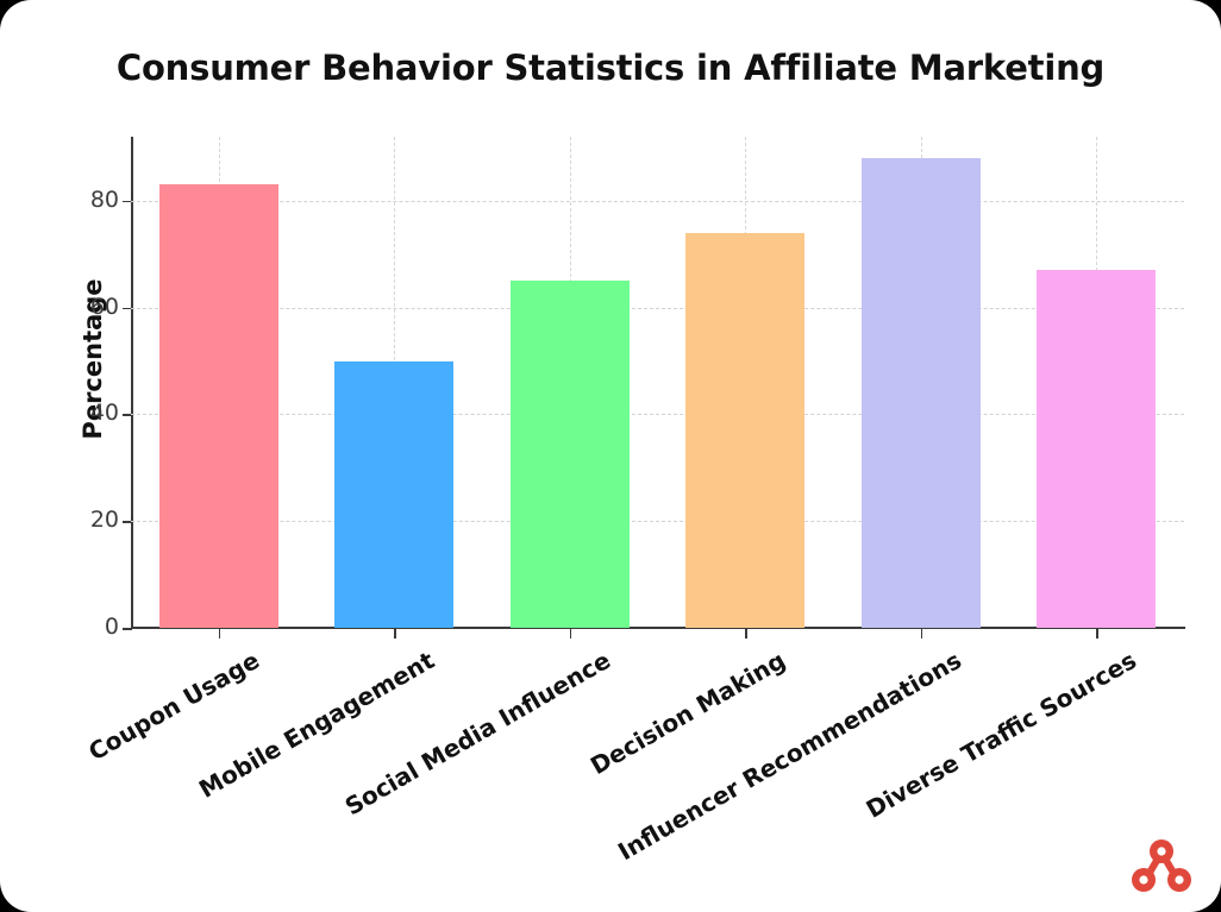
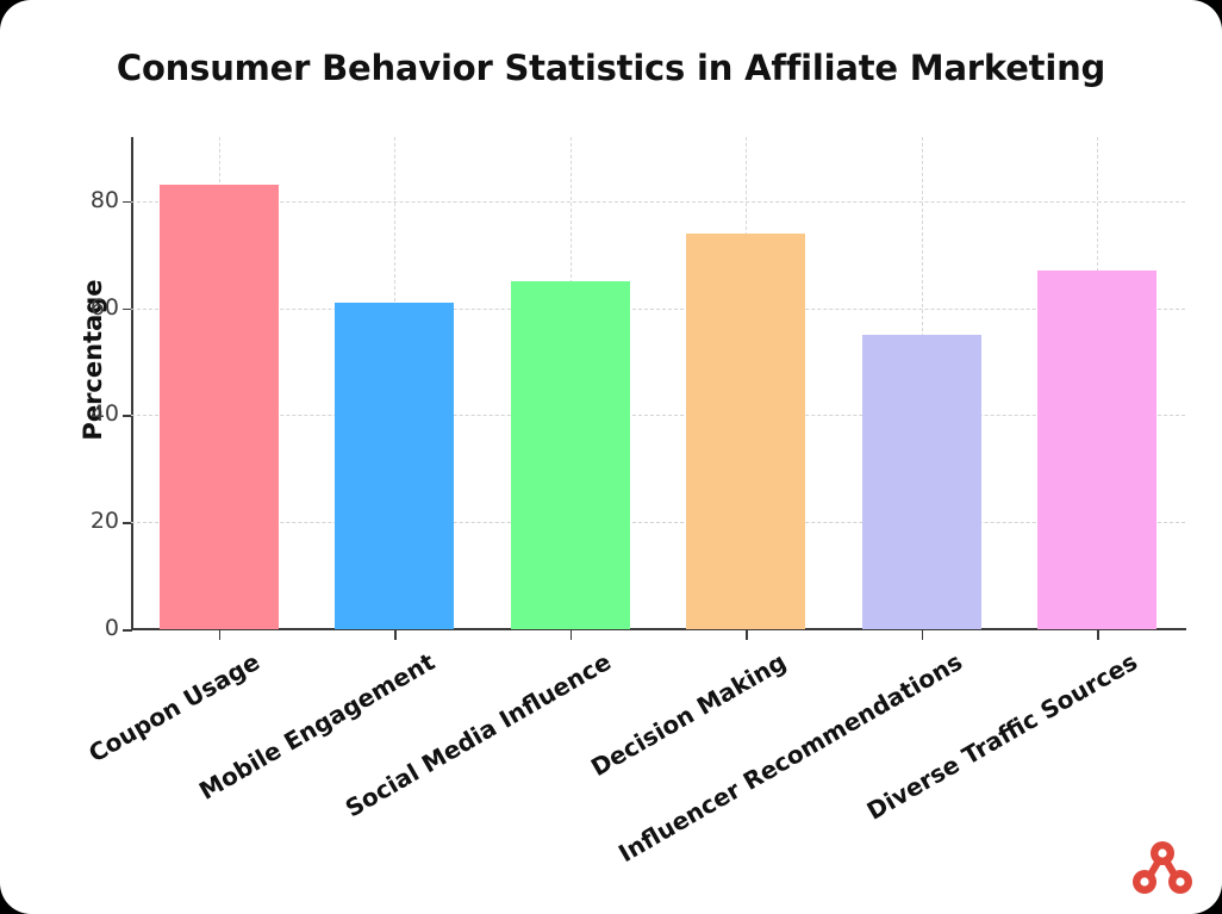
Mobile Engagement: 50 -> 61
Influencer Recommendations: 88 -> 55
